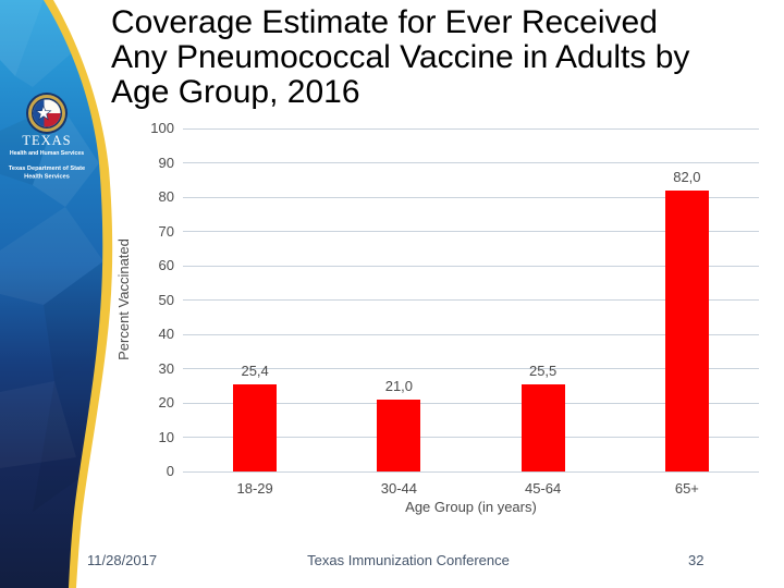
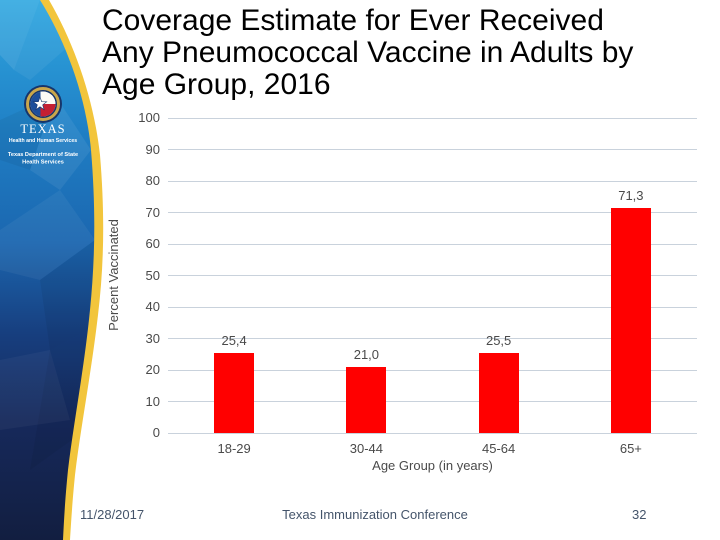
65+: 82,0 -> 71,3
